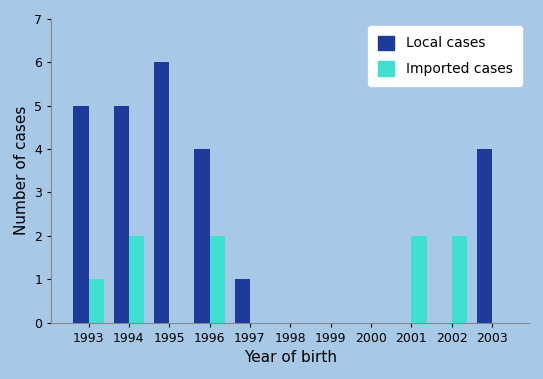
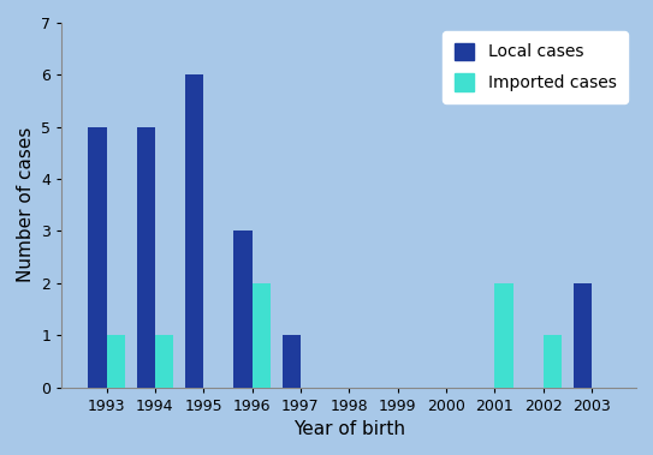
Imported cases/1994: 2 -> 1
Local cases/1996: 4 -> 3
Imported cases/2002: 2 -> 1
Local cases/2003: 4 -> 2
